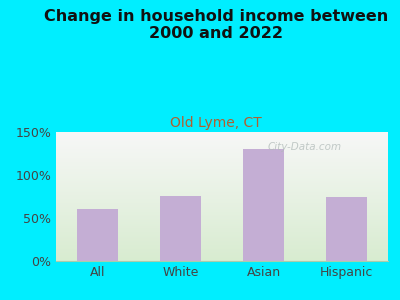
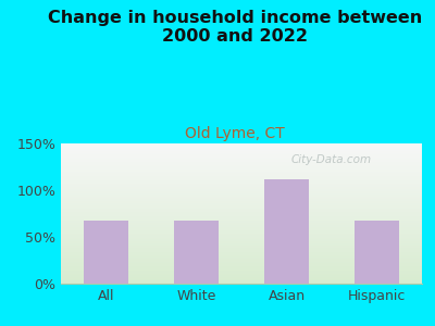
All: 60% -> 68%
White: 76% -> 68%
Asian: 130% -> 112%
Hispanic: 74% -> 68%
